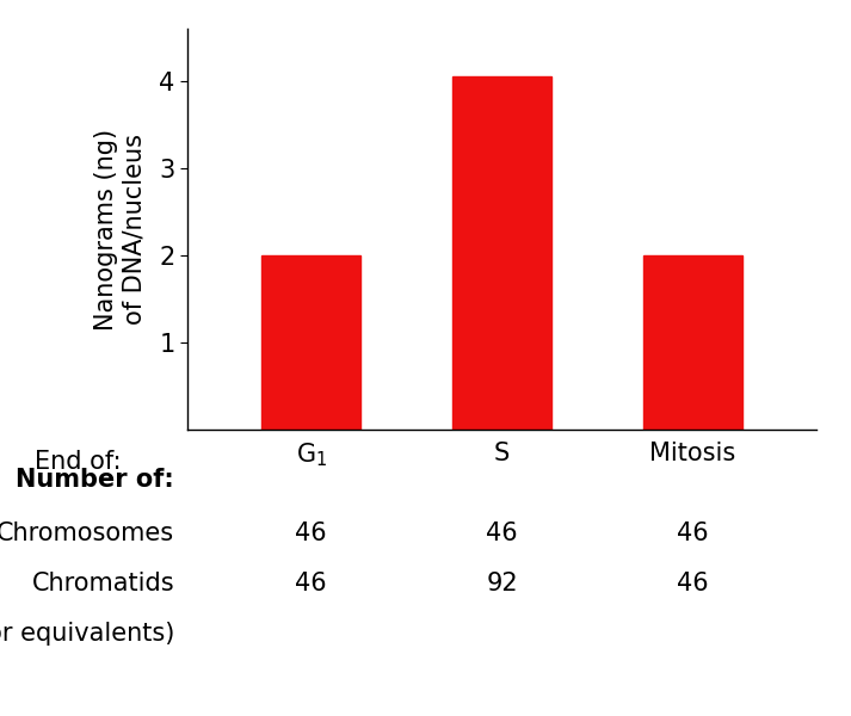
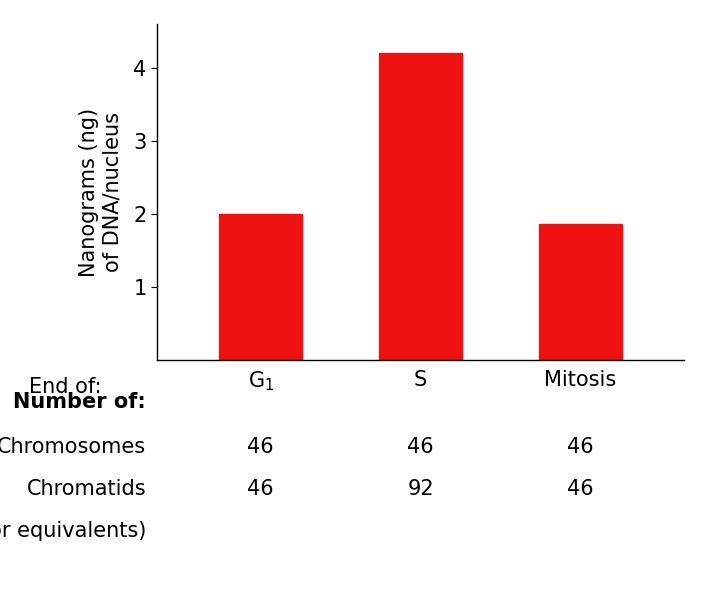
S: 4.05 -> 4.20
Mitosis: 2.00 -> 1.86
